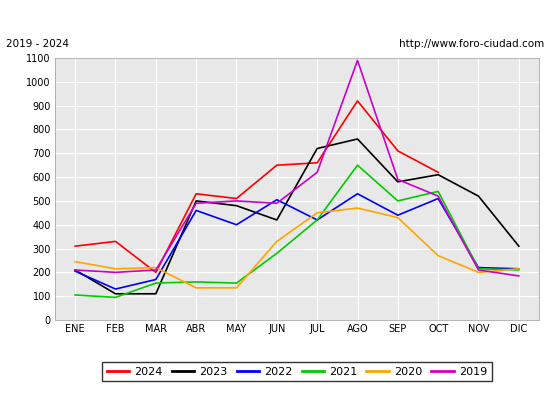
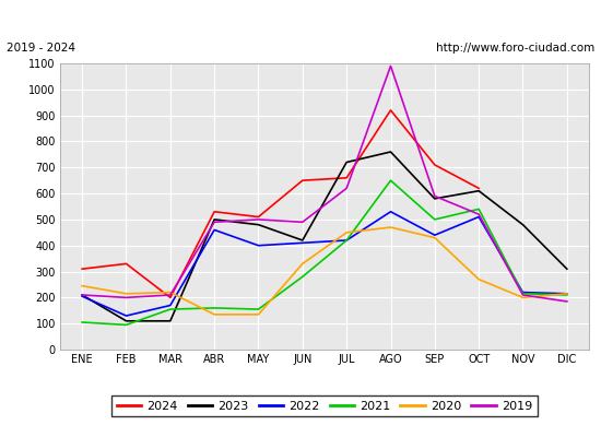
2022/JUN: 505 -> 410
2023/NOV: 520 -> 480
